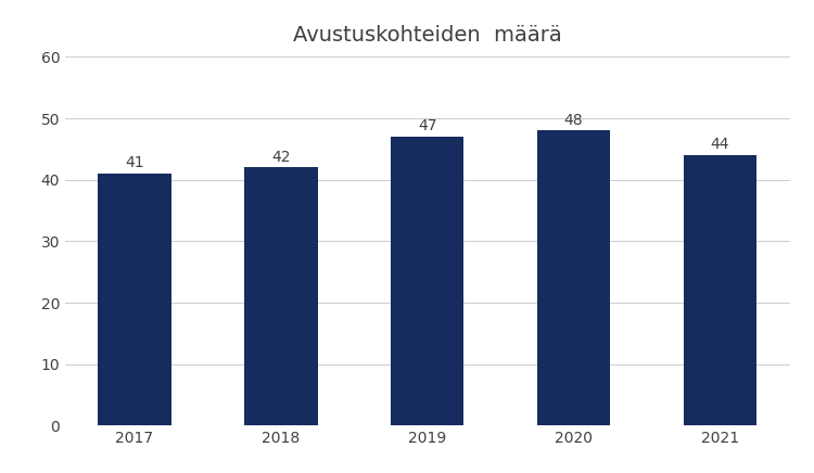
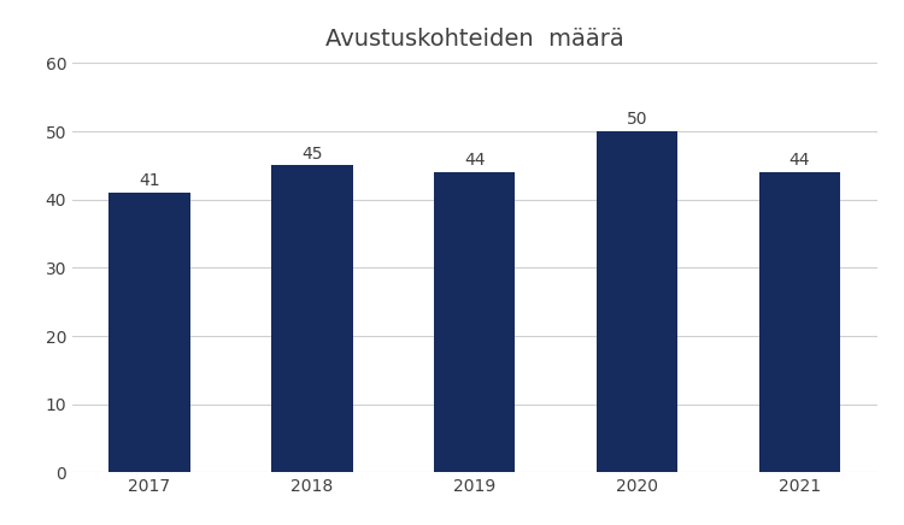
2018: 42 -> 45
2019: 47 -> 44
2020: 48 -> 50
